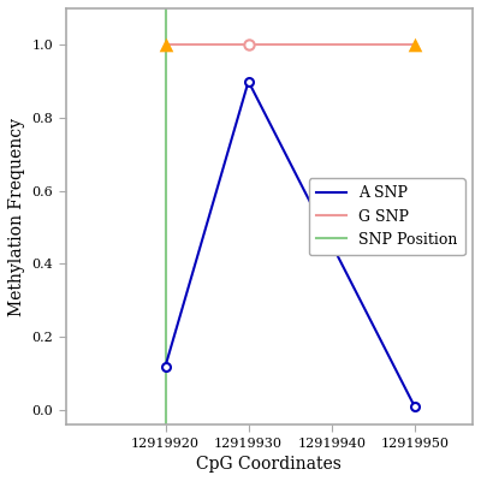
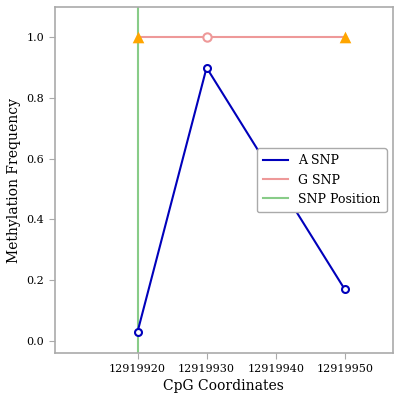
A SNP/12919920: 0.12 -> 0.03
A SNP/12919950: 0.01 -> 0.17
